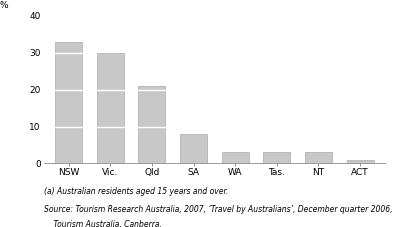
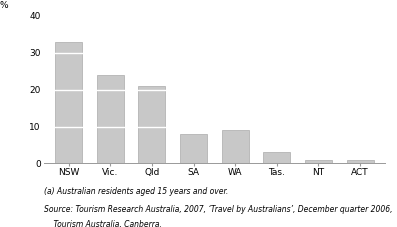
Vic.: 30 -> 24
WA: 3 -> 9
NT: 3 -> 1
